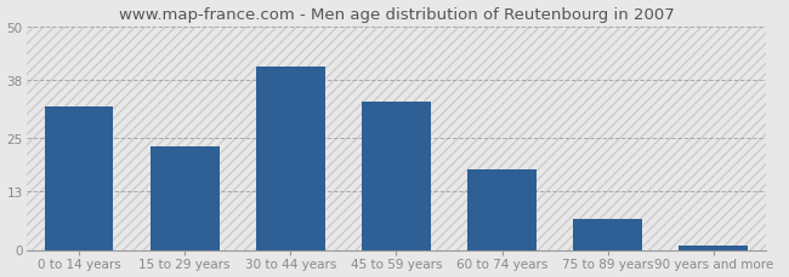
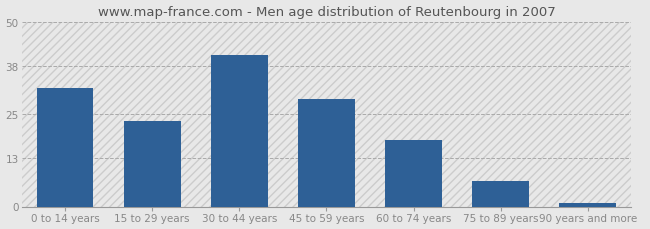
45 to 59 years: 33 -> 29
